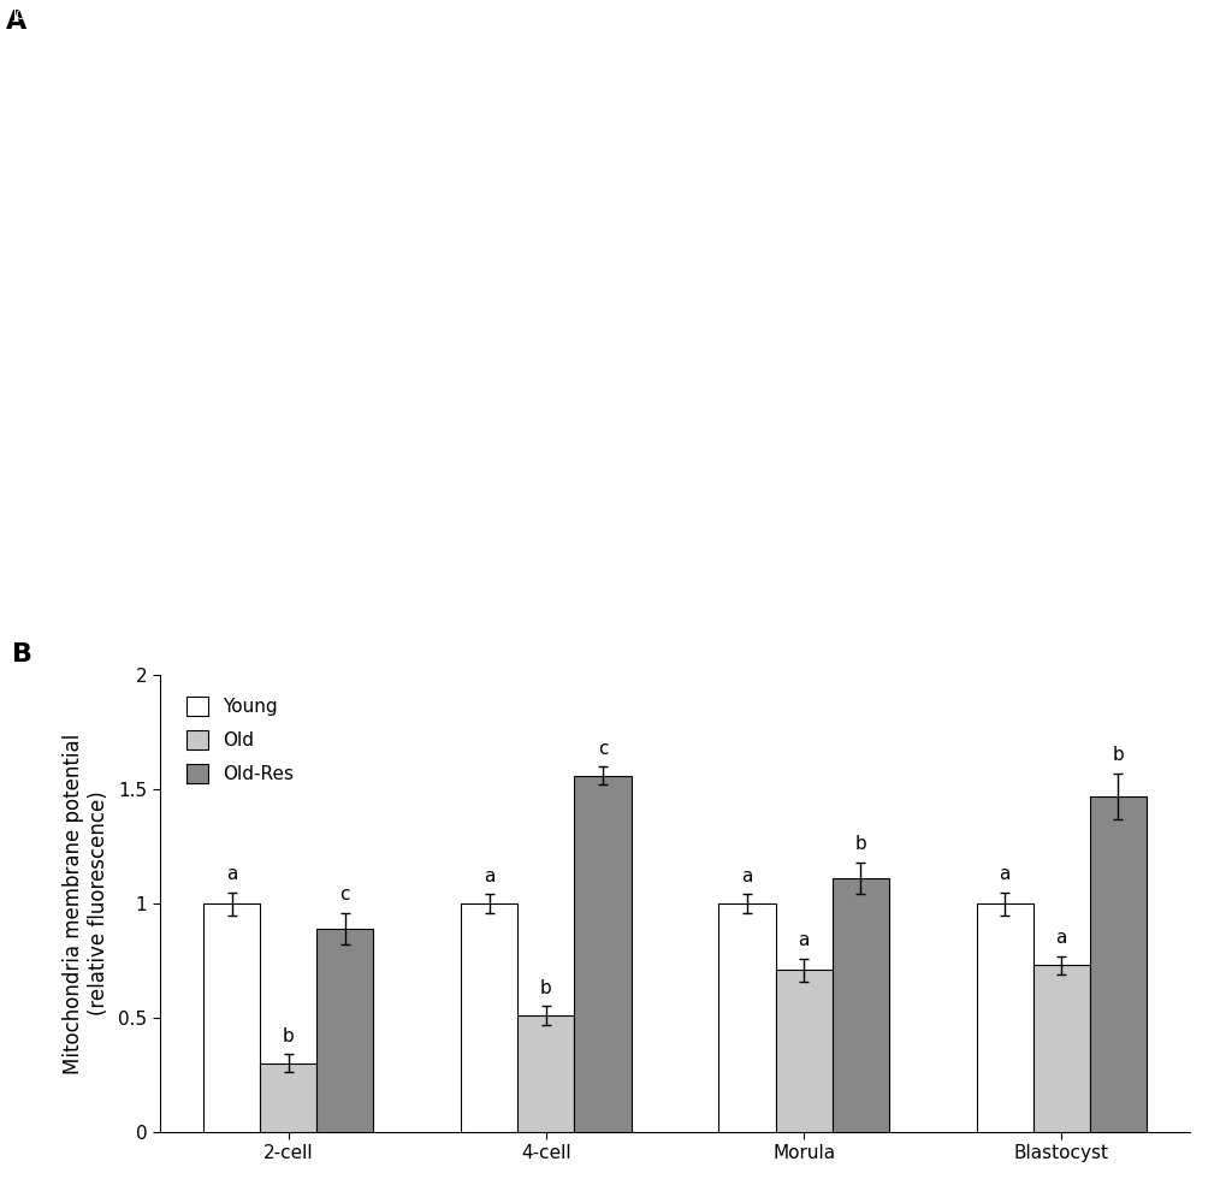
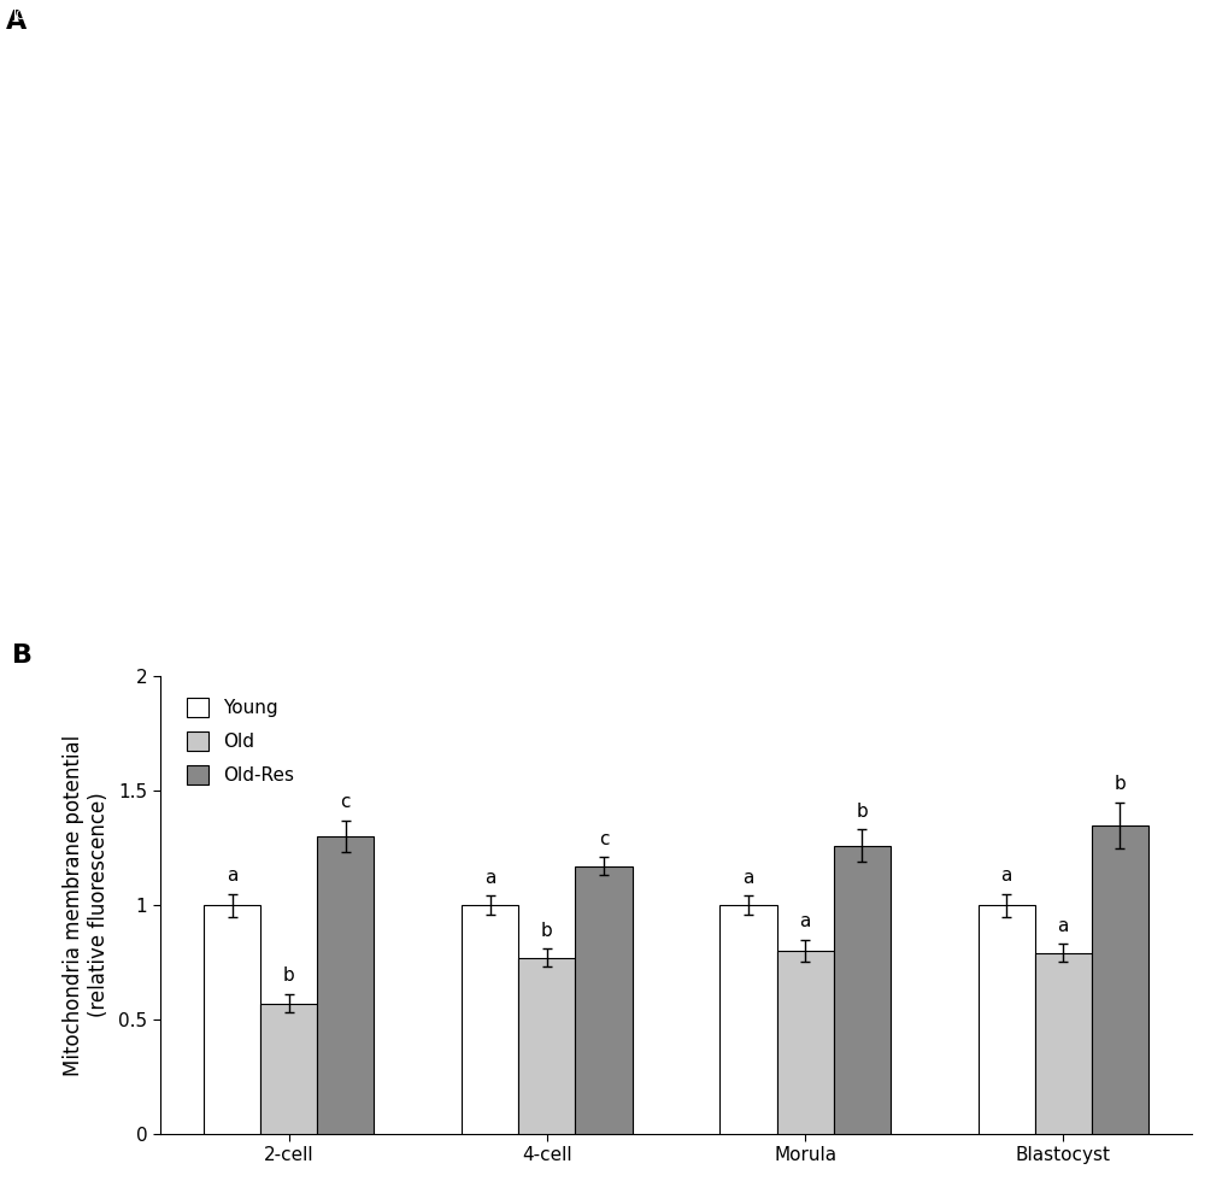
Old/2-cell: 0.30 -> 0.57
Old-Res/2-cell: 0.89 -> 1.30
Old/4-cell: 0.51 -> 0.77
Old-Res/4-cell: 1.56 -> 1.17
Old/Morula: 0.71 -> 0.80
Old-Res/Morula: 1.11 -> 1.26
Old/Blastocyst: 0.73 -> 0.79
Old-Res/Blastocyst: 1.47 -> 1.35
